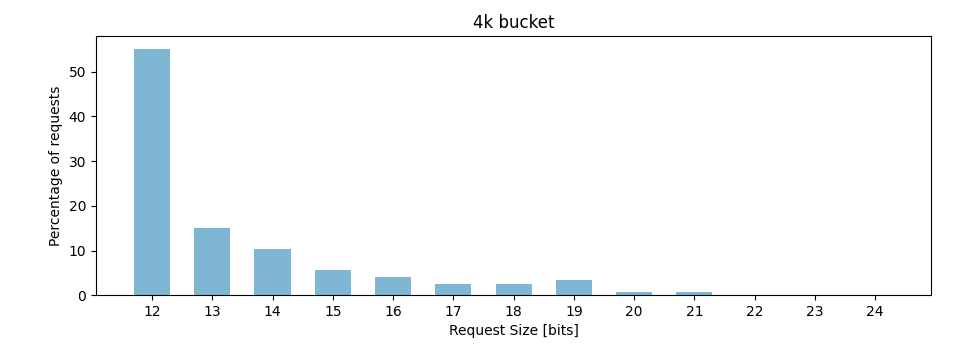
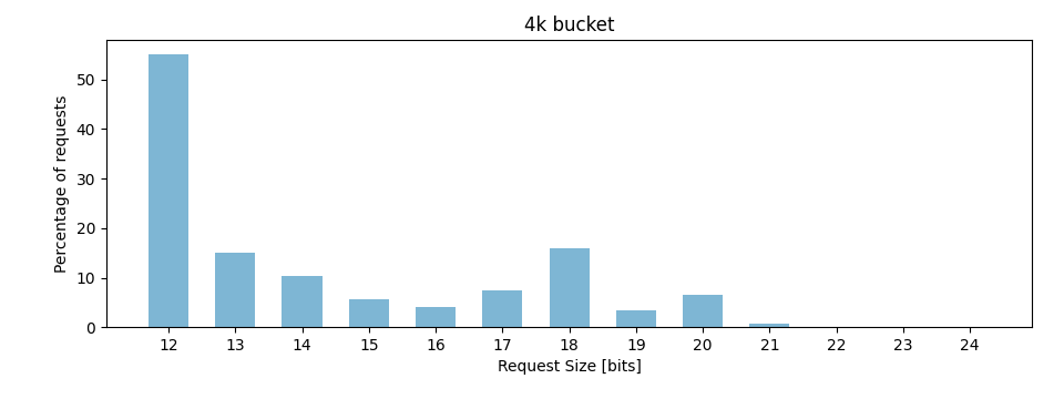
17: 2.6 -> 7.5
18: 2.5 -> 16.0
20: 0.7 -> 6.5
